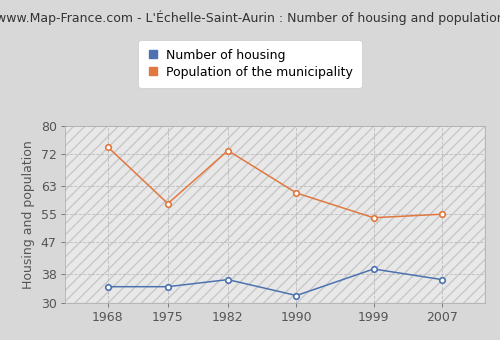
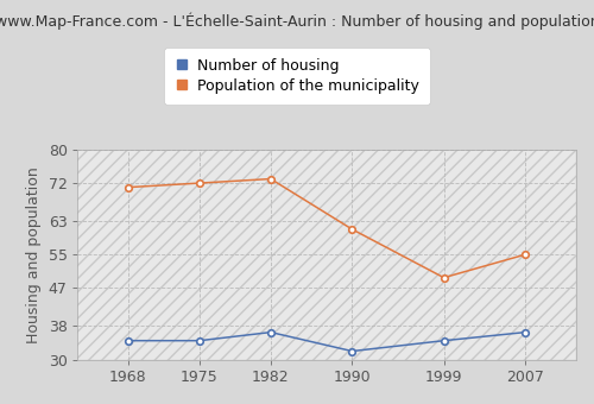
Population of the municipality/1968: 74.0 -> 71.0
Population of the municipality/1975: 58.0 -> 72.0
Number of housing/1999: 39.5 -> 34.5
Population of the municipality/1999: 54.0 -> 49.5
